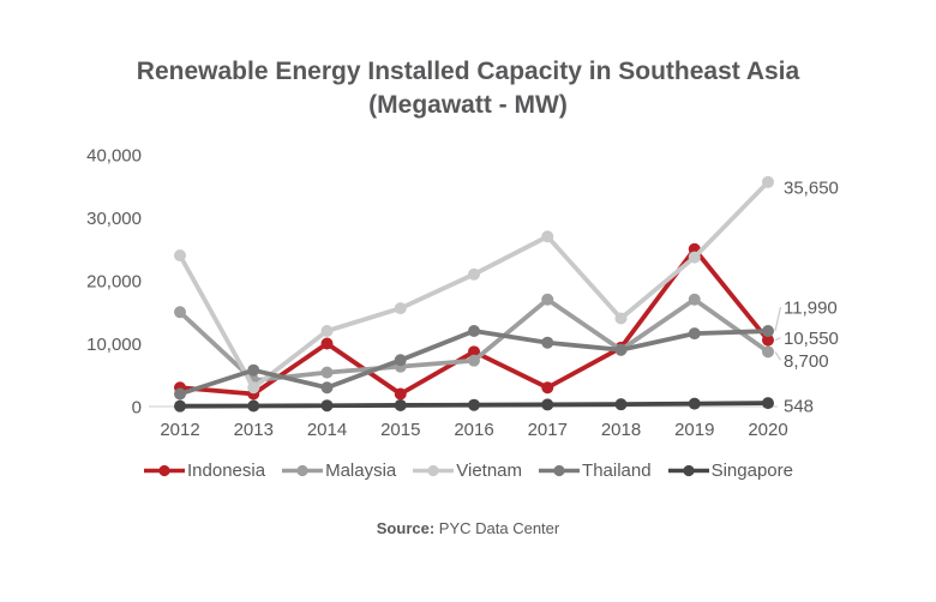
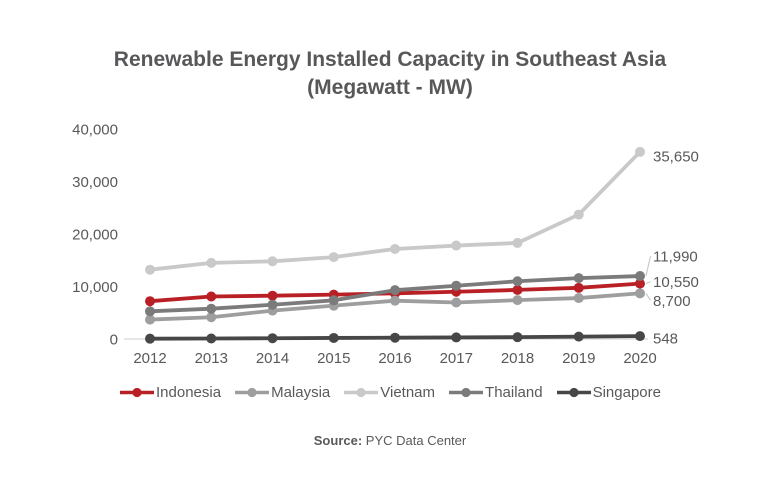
Indonesia/2012: 3000 -> 7000
Malaysia/2012: 15000 -> 4000
Vietnam/2012: 24000 -> 13000
Thailand/2012: 2000 -> 5000
Indonesia/2013: 2000 -> 8000
Vietnam/2013: 3000 -> 14000
Indonesia/2014: 10000 -> 8000
Vietnam/2014: 12000 -> 15000
Thailand/2014: 3000 -> 7000
Indonesia/2015: 2000 -> 8000
Vietnam/2016: 21000 -> 17000
Thailand/2016: 12000 -> 9000
Indonesia/2017: 3000 -> 9000
Malaysia/2017: 17000 -> 7000
Vietnam/2017: 27000 -> 18000
Malaysia/2018: 9000 -> 7000
Vietnam/2018: 14000 -> 18000
Thailand/2018: 9000 -> 11000
Indonesia/2019: 25000 -> 10000
Malaysia/2019: 17000 -> 8000
